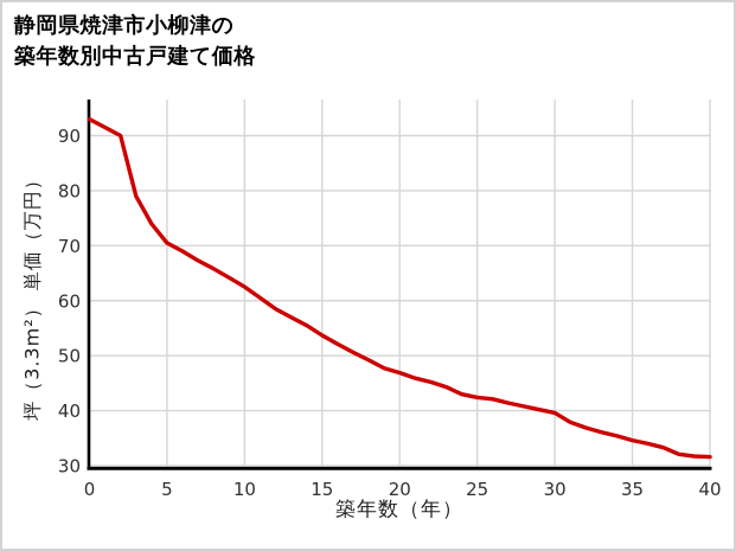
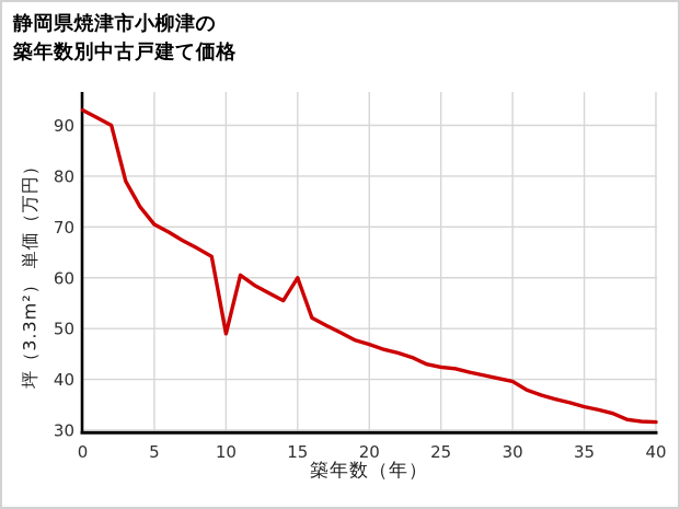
10: 62 -> 49
15: 54 -> 60
